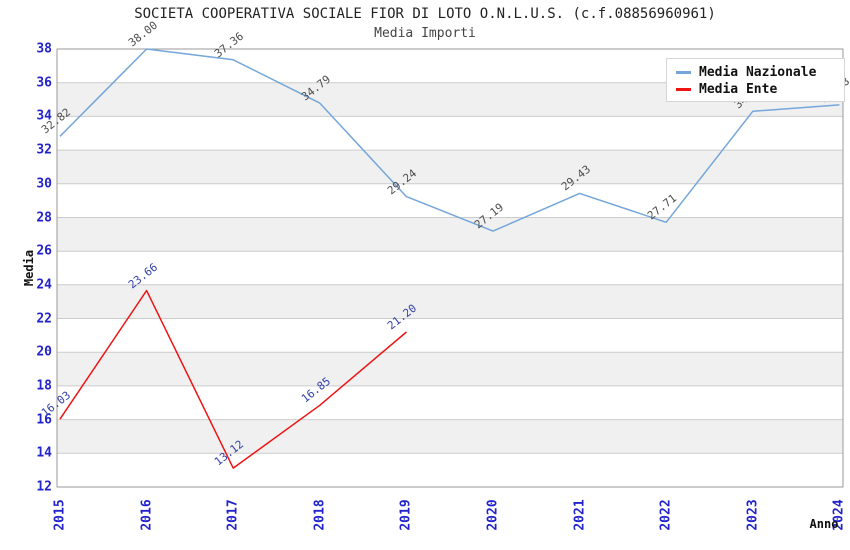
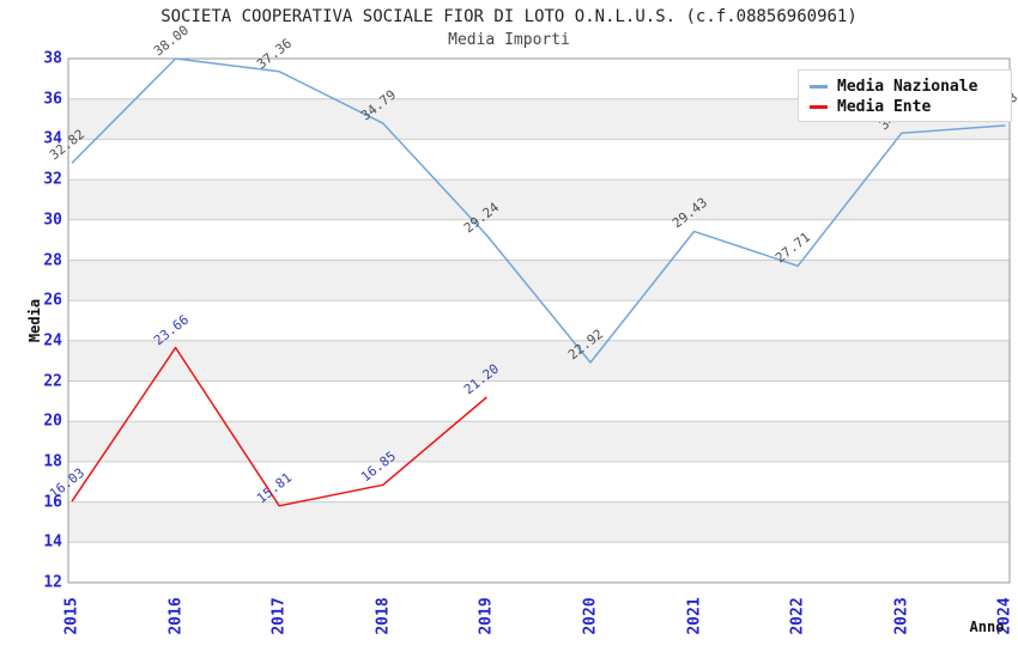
Media Ente/2017: 13.12 -> 15.81
Media Nazionale/2020: 27.19 -> 22.92
